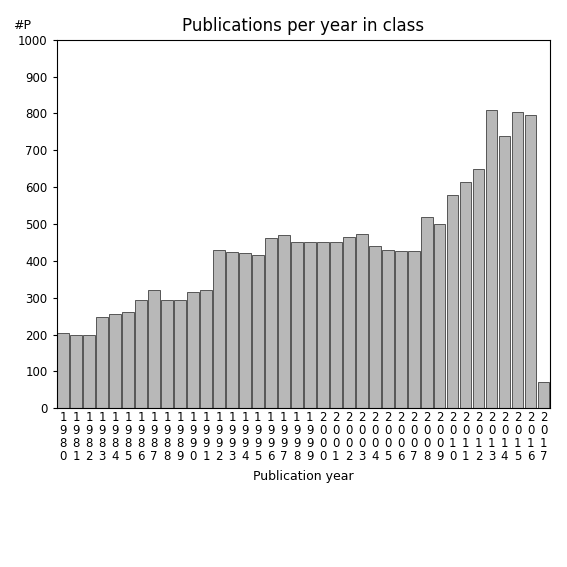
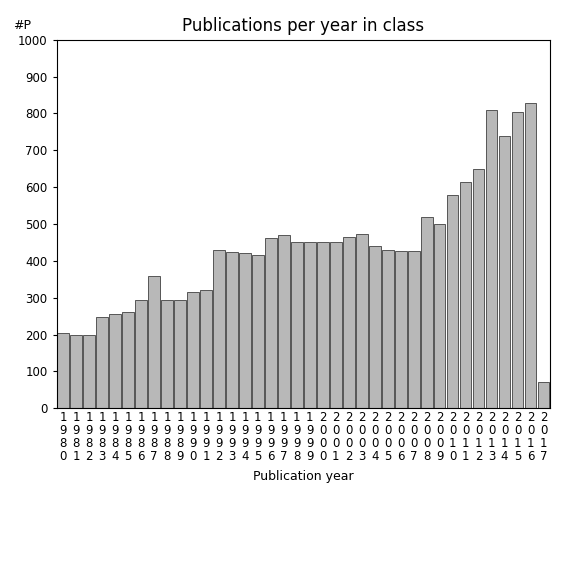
1 9 8 7: 320 -> 358
2 0 1 6: 795 -> 828
